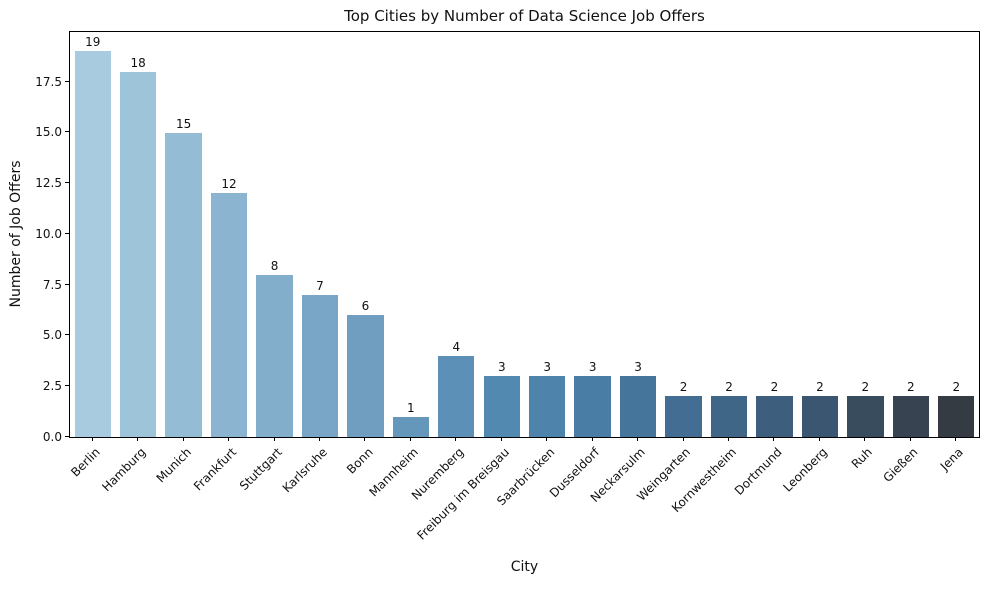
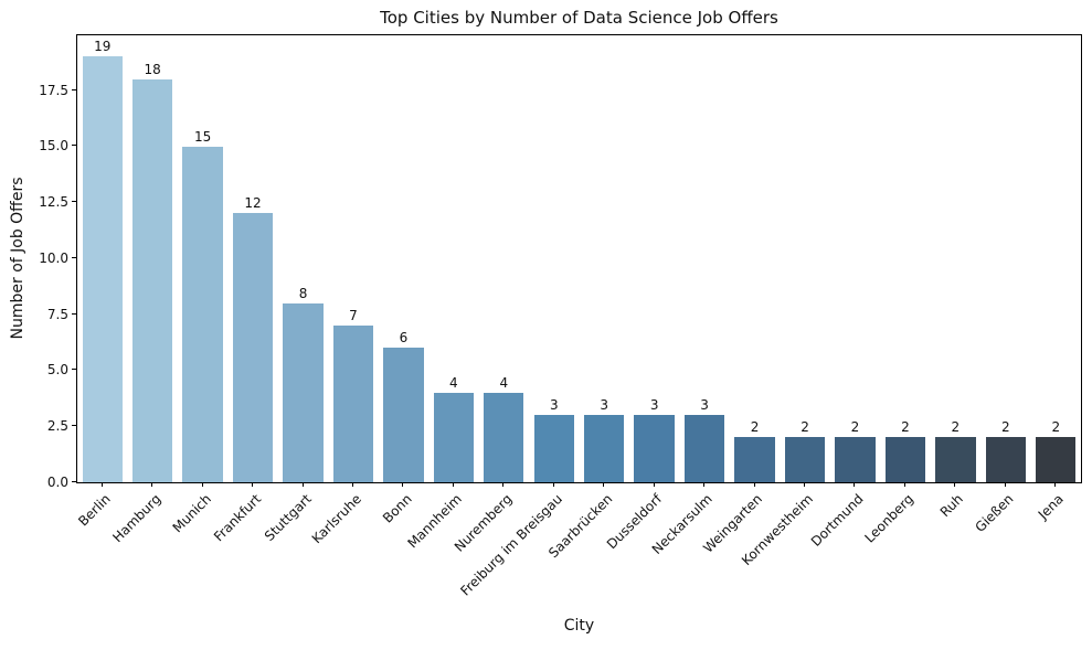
Mannheim: 1 -> 4
